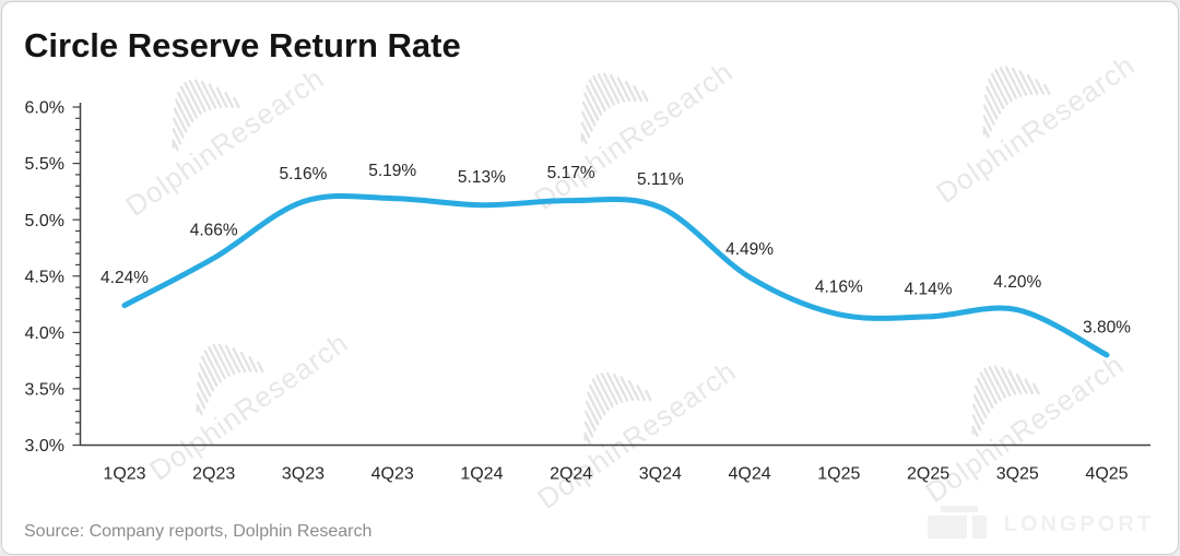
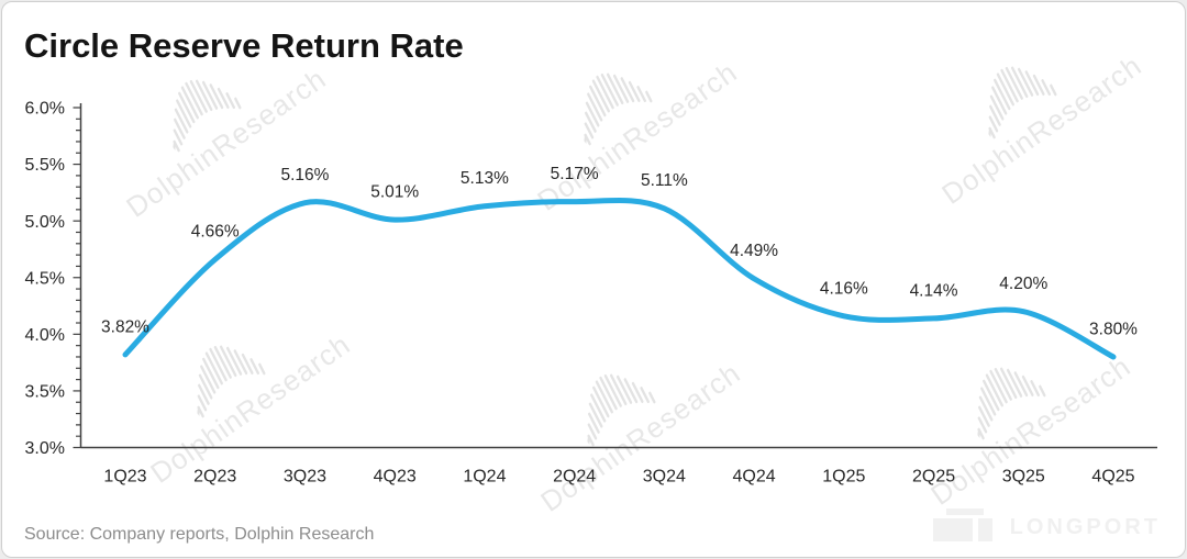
1Q23: 4.24% -> 3.82%
4Q23: 5.19% -> 5.01%
